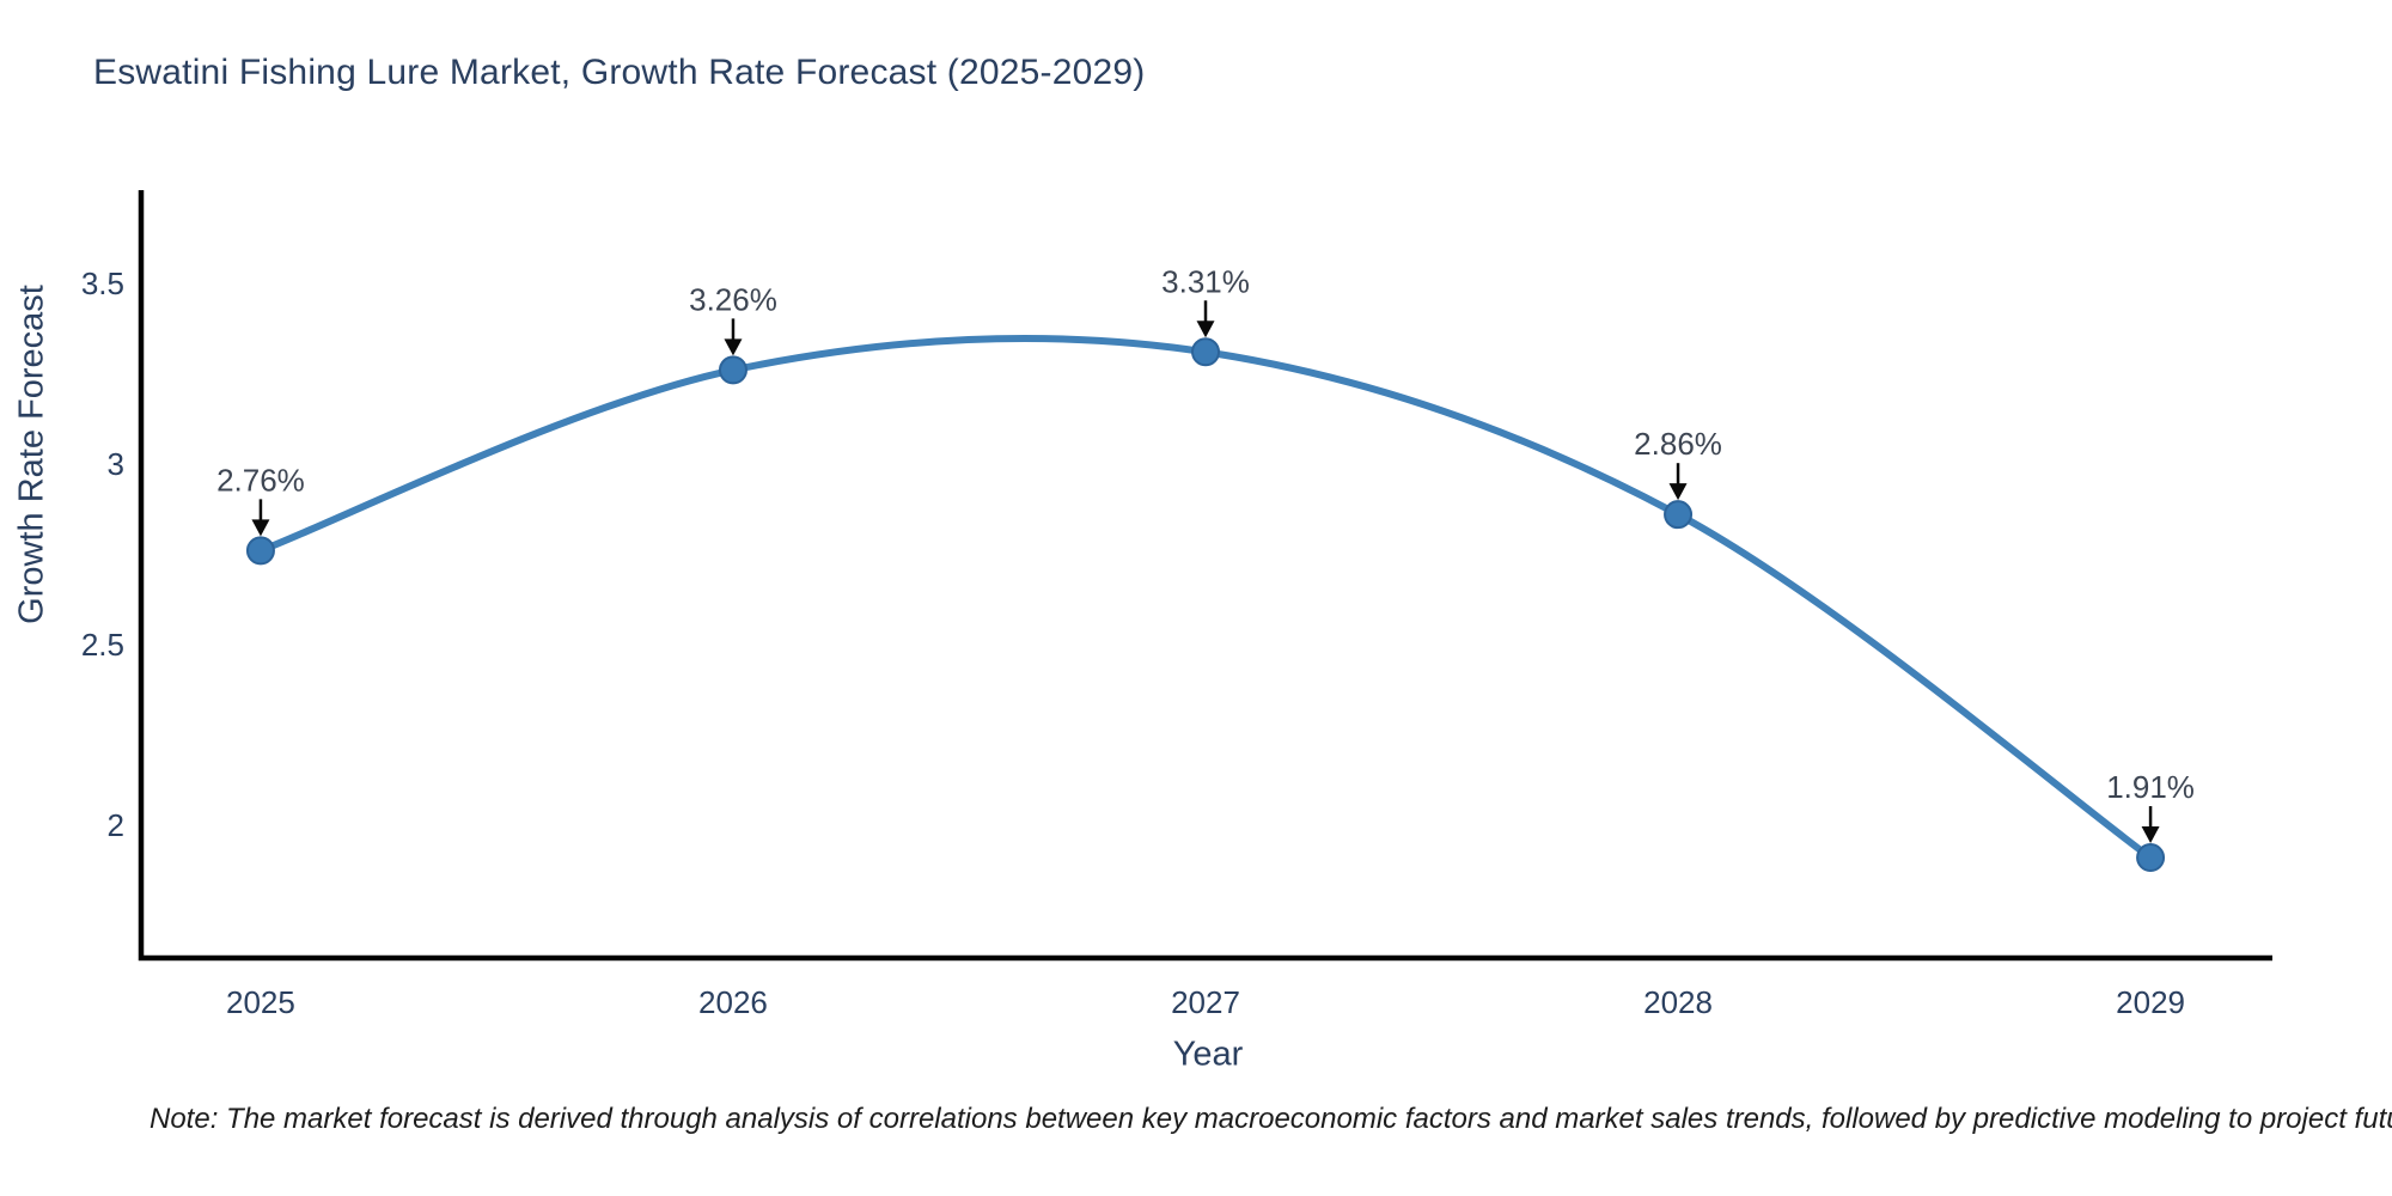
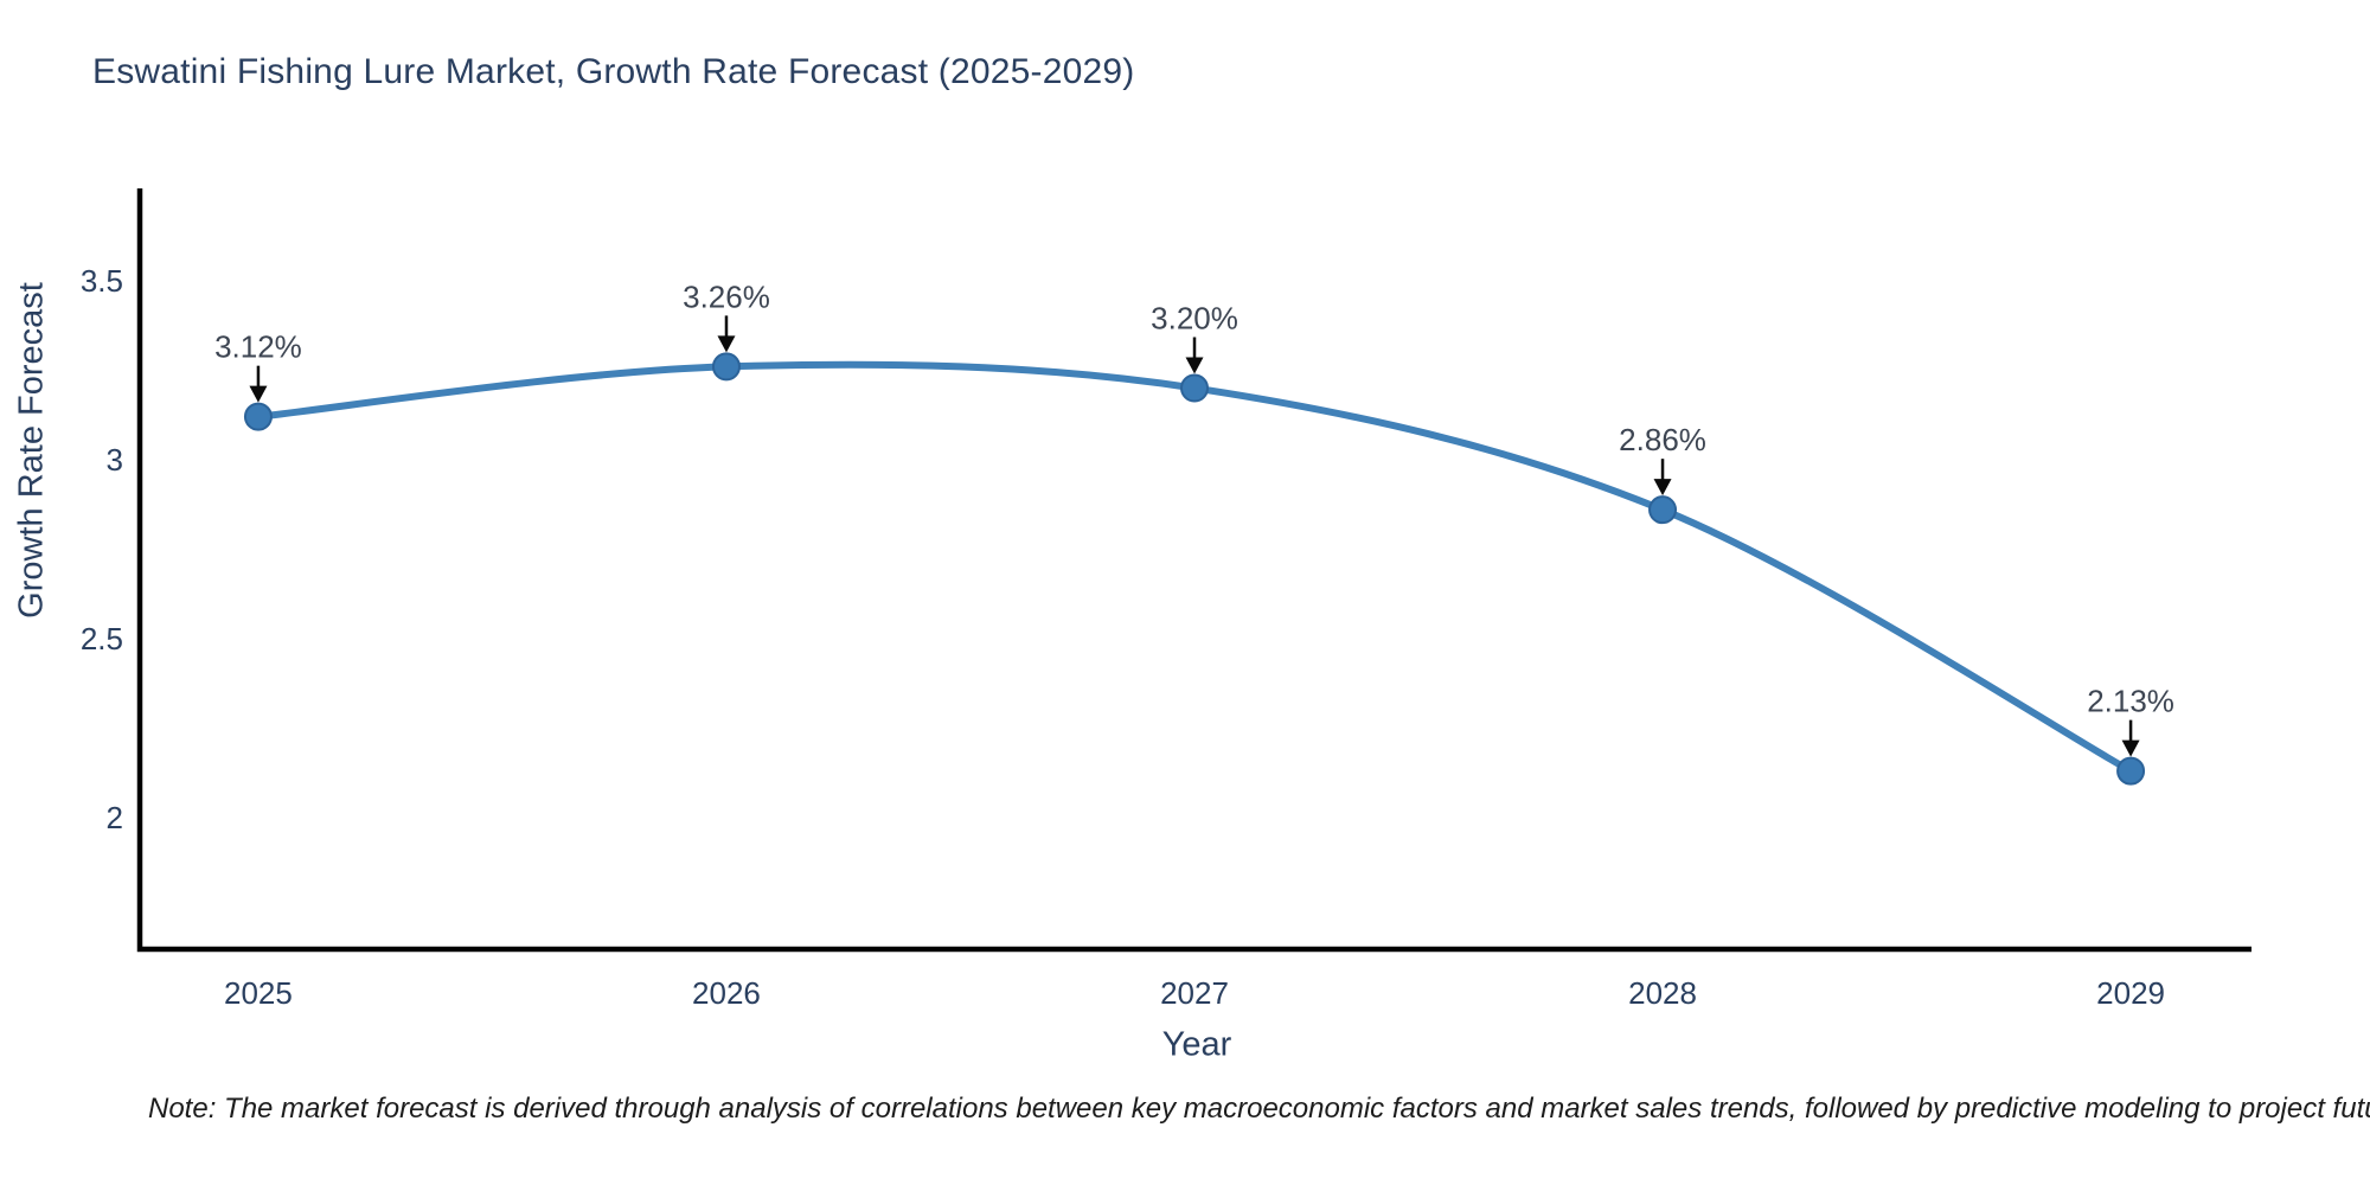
2025: 2.76% -> 3.12%
2027: 3.31% -> 3.20%
2029: 1.91% -> 2.13%
